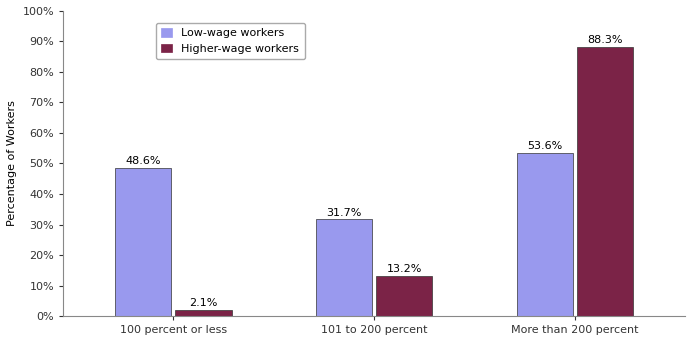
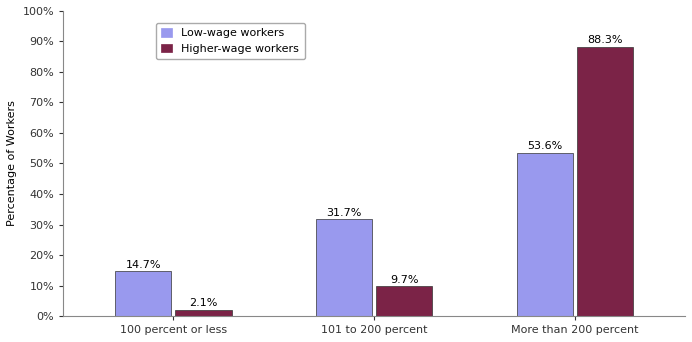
Low-wage workers/100 percent or less: 48.6% -> 14.7%
Higher-wage workers/101 to 200 percent: 13.2% -> 9.7%
